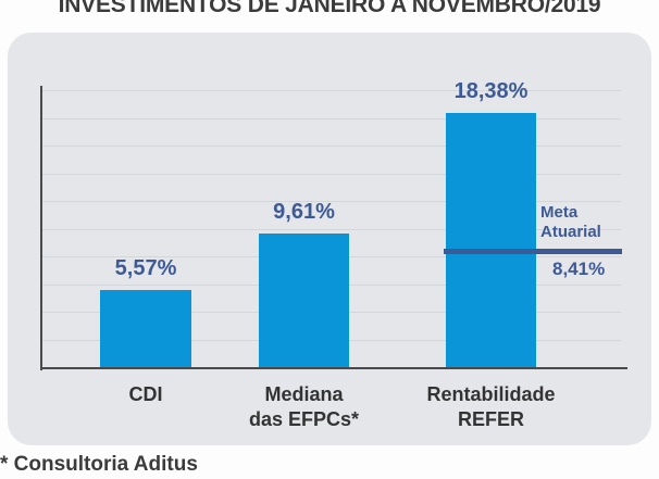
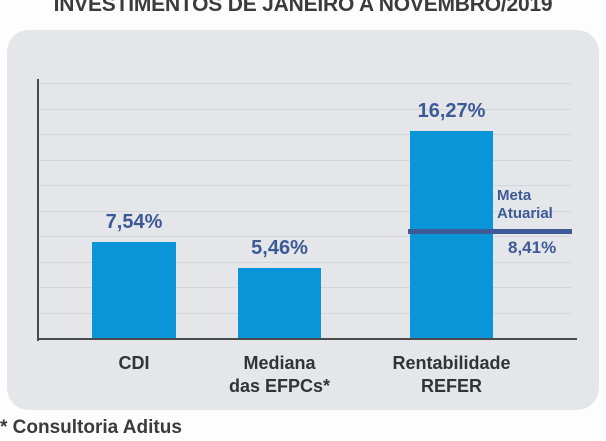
CDI: 5,57% -> 7,54%
Mediana das EFPCs*: 9,61% -> 5,46%
Rentabilidade REFER: 18,38% -> 16,27%
